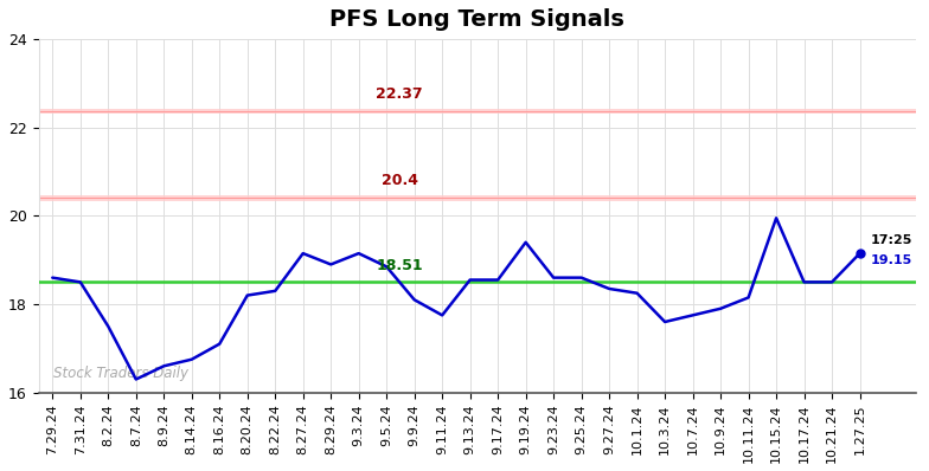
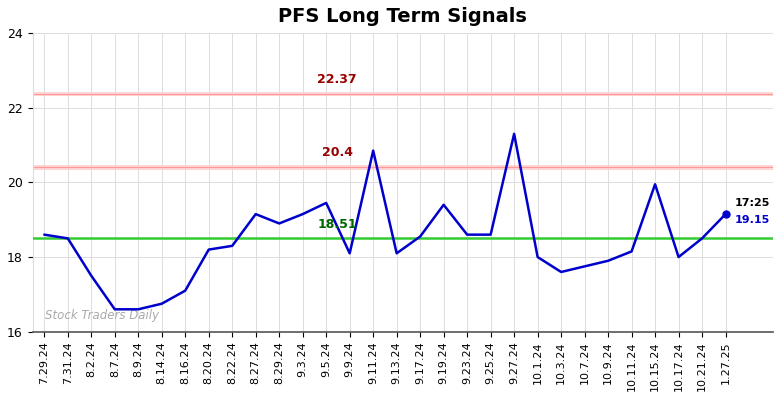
8.7.24: 16.30 -> 16.60
9.5.24: 18.85 -> 19.45
9.11.24: 17.75 -> 20.85
9.13.24: 18.55 -> 18.10
9.27.24: 18.35 -> 21.30
10.1.24: 18.25 -> 18.00
10.17.24: 18.50 -> 18.00
